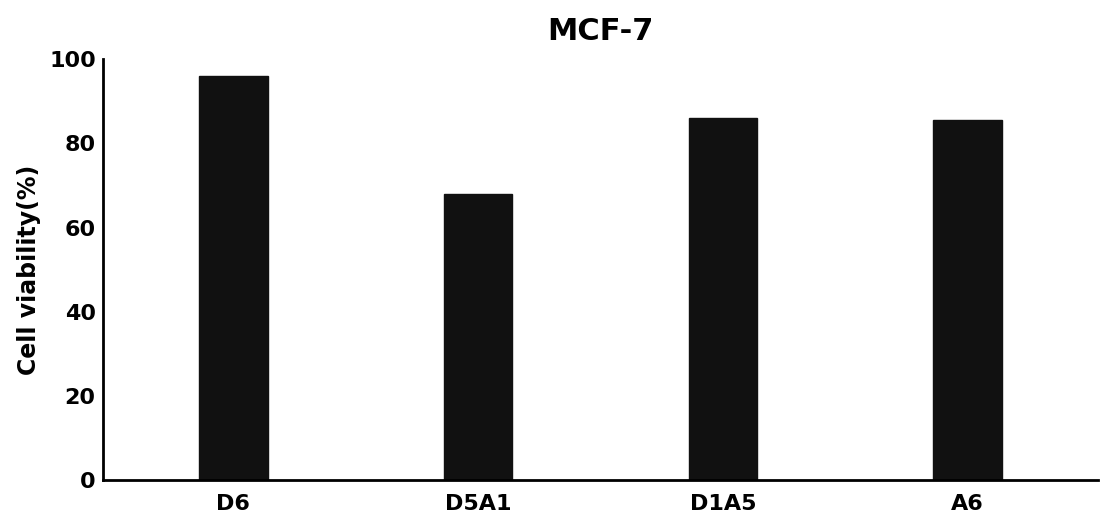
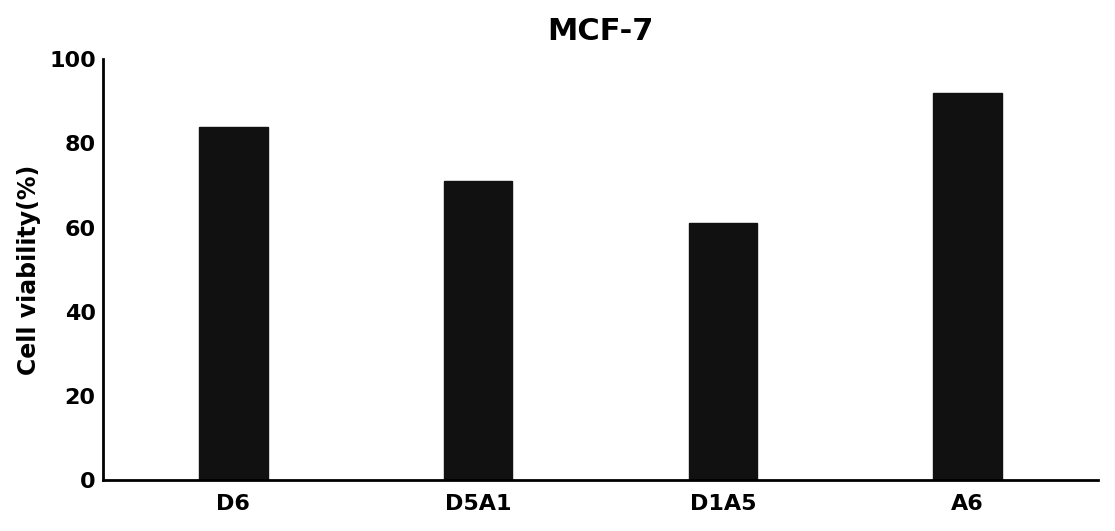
D6: 96.0 -> 84.0
D5A1: 68.0 -> 71.0
D1A5: 86.0 -> 61.0
A6: 85.5 -> 92.0
